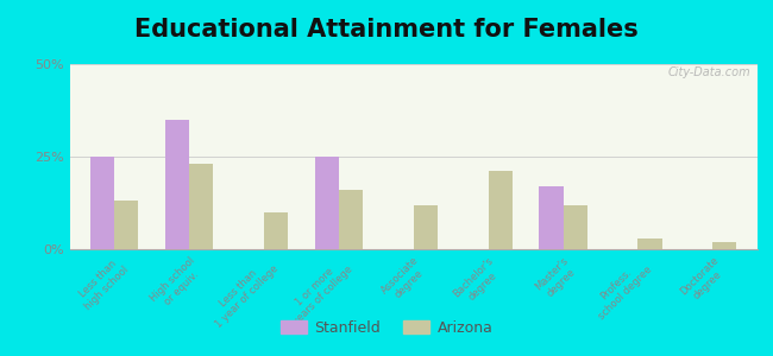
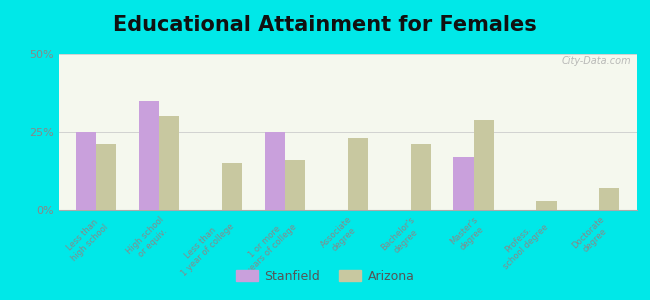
Arizona/Less than high school: 13% -> 21%
Arizona/High school or equiv.: 23% -> 30%
Arizona/Less than 1 year of college: 10% -> 15%
Arizona/Associate degree: 12% -> 23%
Arizona/Master's degree: 12% -> 29%
Arizona/Doctorate degree: 2% -> 7%
